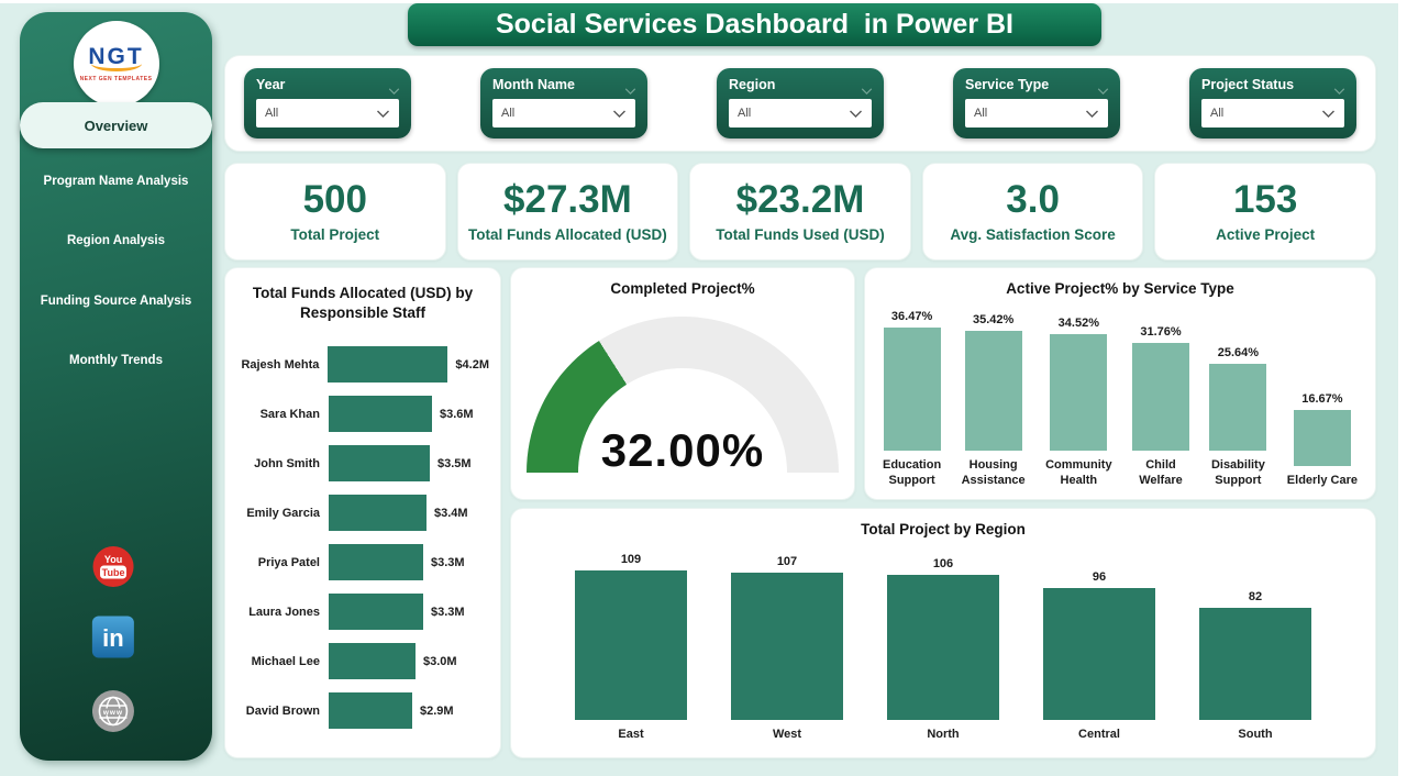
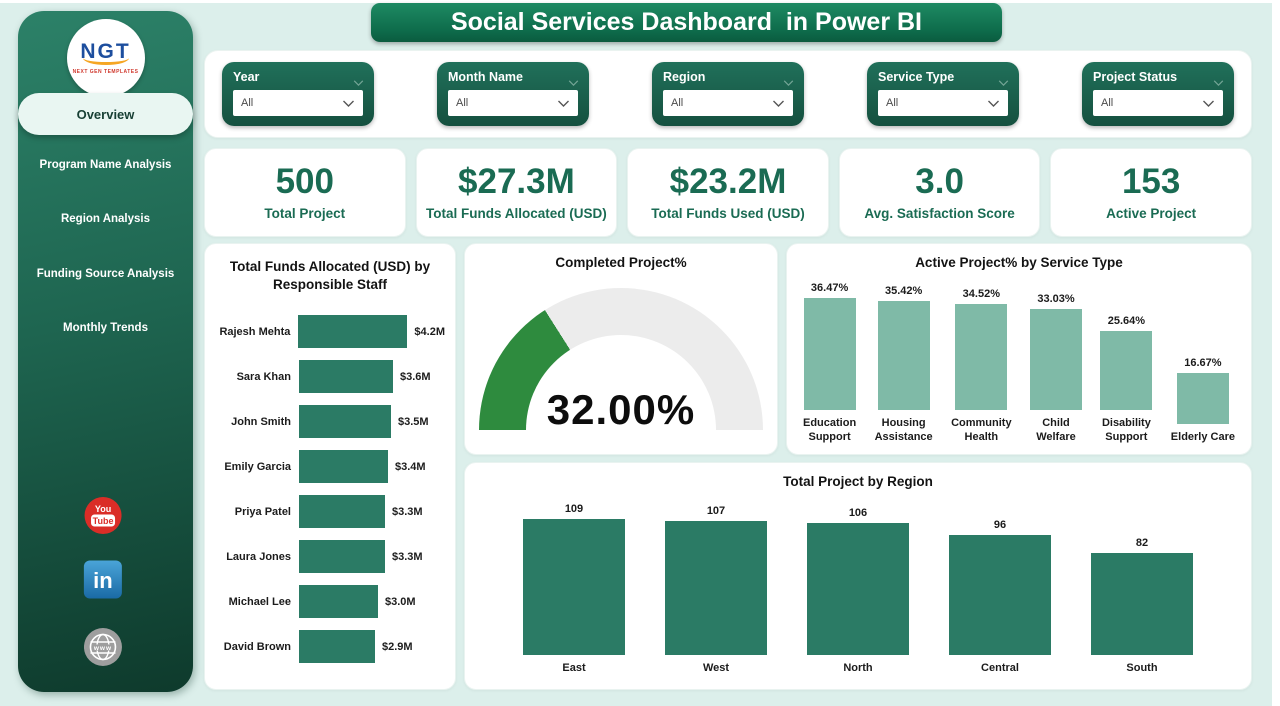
Active Project% by Service Type/Child Welfare: 31.76% -> 33.03%
